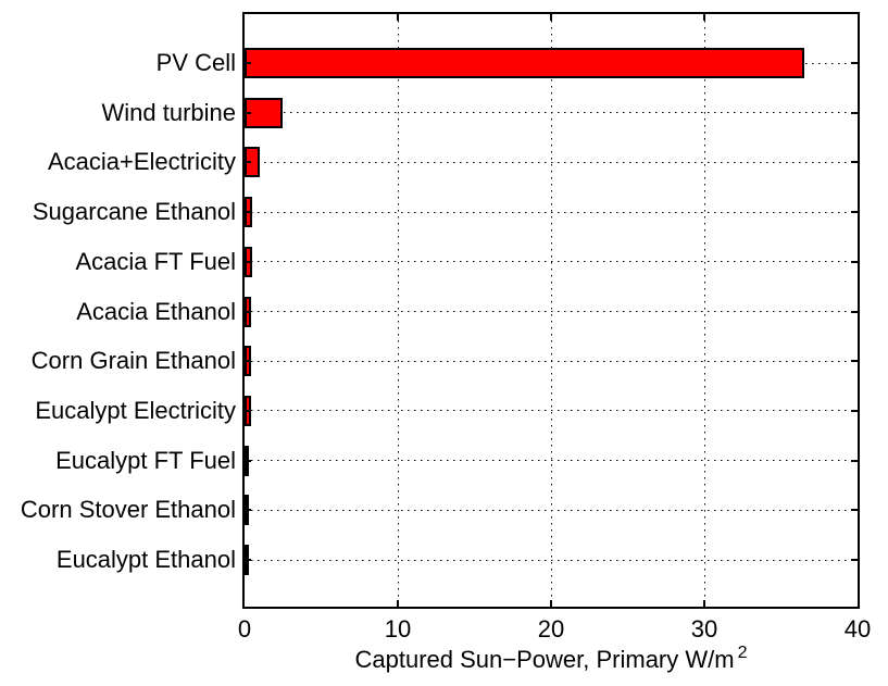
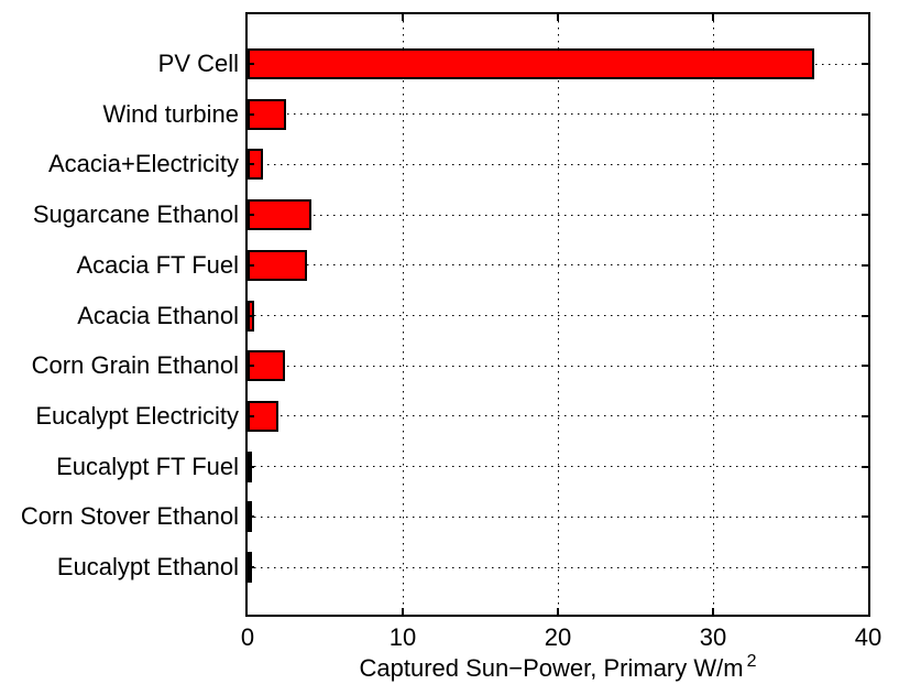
Sugarcane Ethanol: 0.5 -> 4.1
Acacia FT Fuel: 0.5 -> 3.8
Corn Grain Ethanol: 0.4 -> 2.4
Eucalypt Electricity: 0.4 -> 2.0
